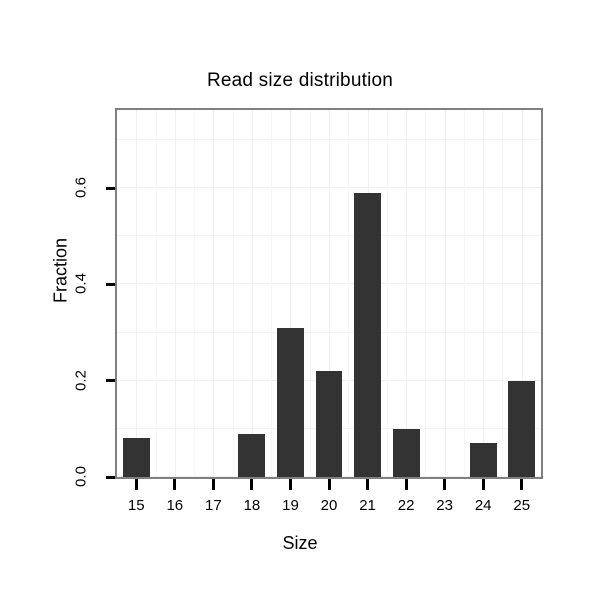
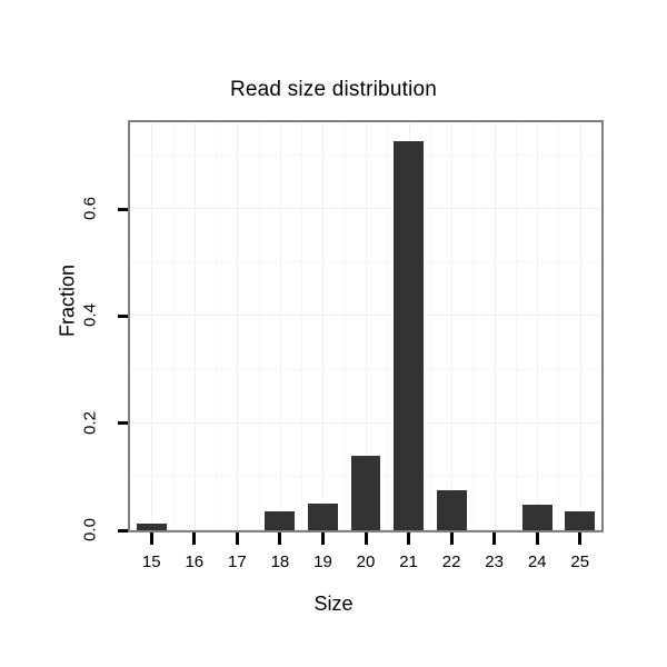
15: 0.08 -> 0.01
18: 0.09 -> 0.04
19: 0.31 -> 0.05
20: 0.22 -> 0.14
21: 0.59 -> 0.73
22: 0.10 -> 0.07
24: 0.07 -> 0.05
25: 0.20 -> 0.04
